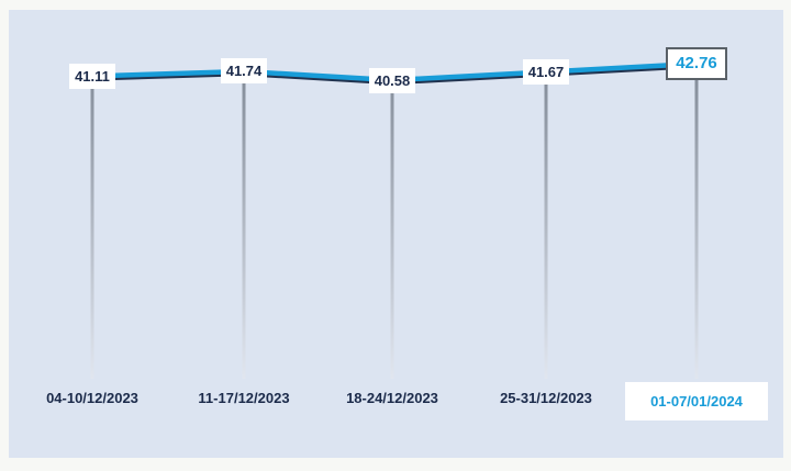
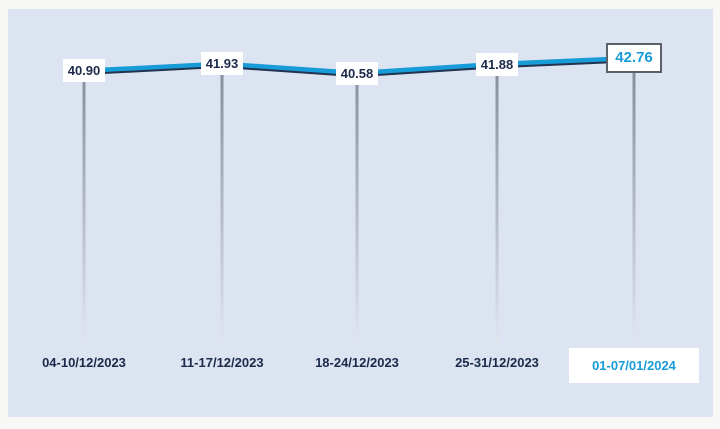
04-10/12/2023: 41.11 -> 40.90
11-17/12/2023: 41.74 -> 41.93
25-31/12/2023: 41.67 -> 41.88
